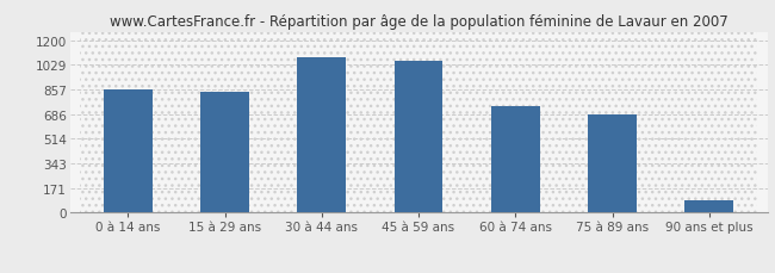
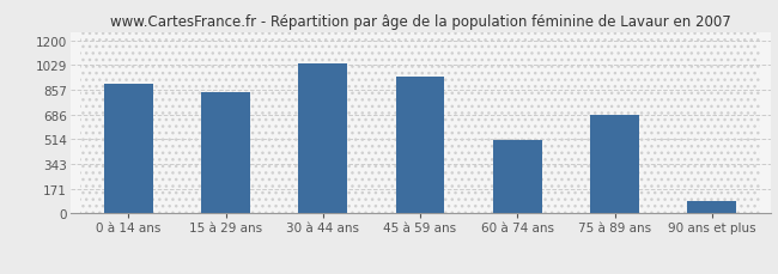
0 à 14 ans: 860 -> 900
30 à 44 ans: 1080 -> 1040
45 à 59 ans: 1060 -> 950
60 à 74 ans: 740 -> 510
